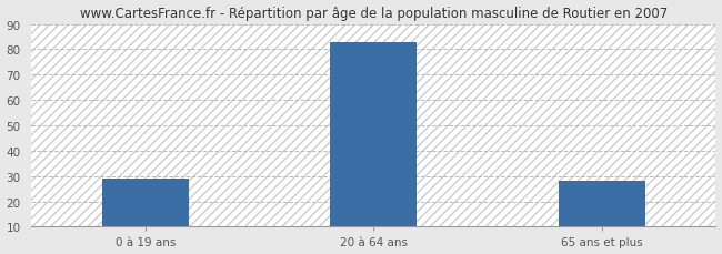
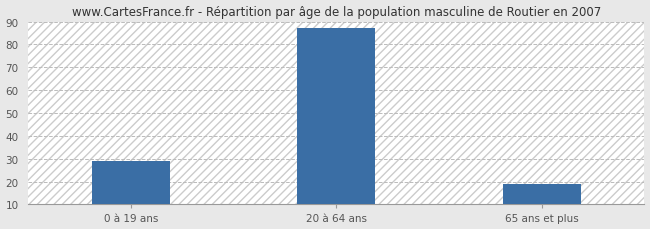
20 à 64 ans: 83 -> 87
65 ans et plus: 28 -> 19
